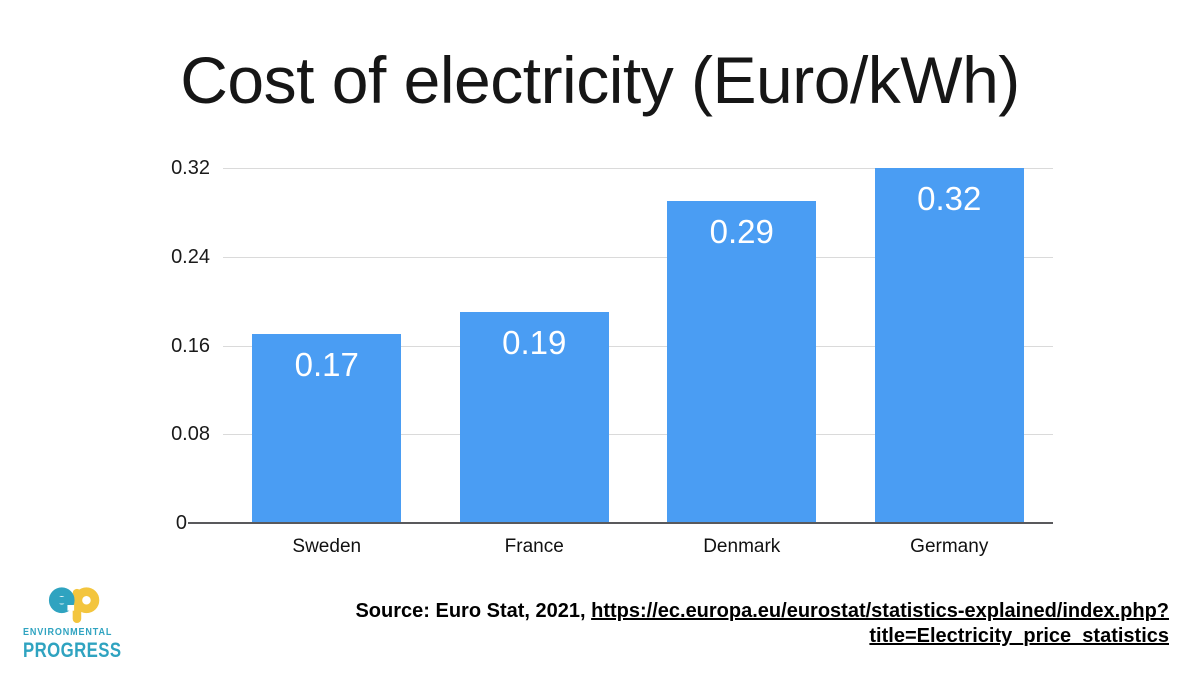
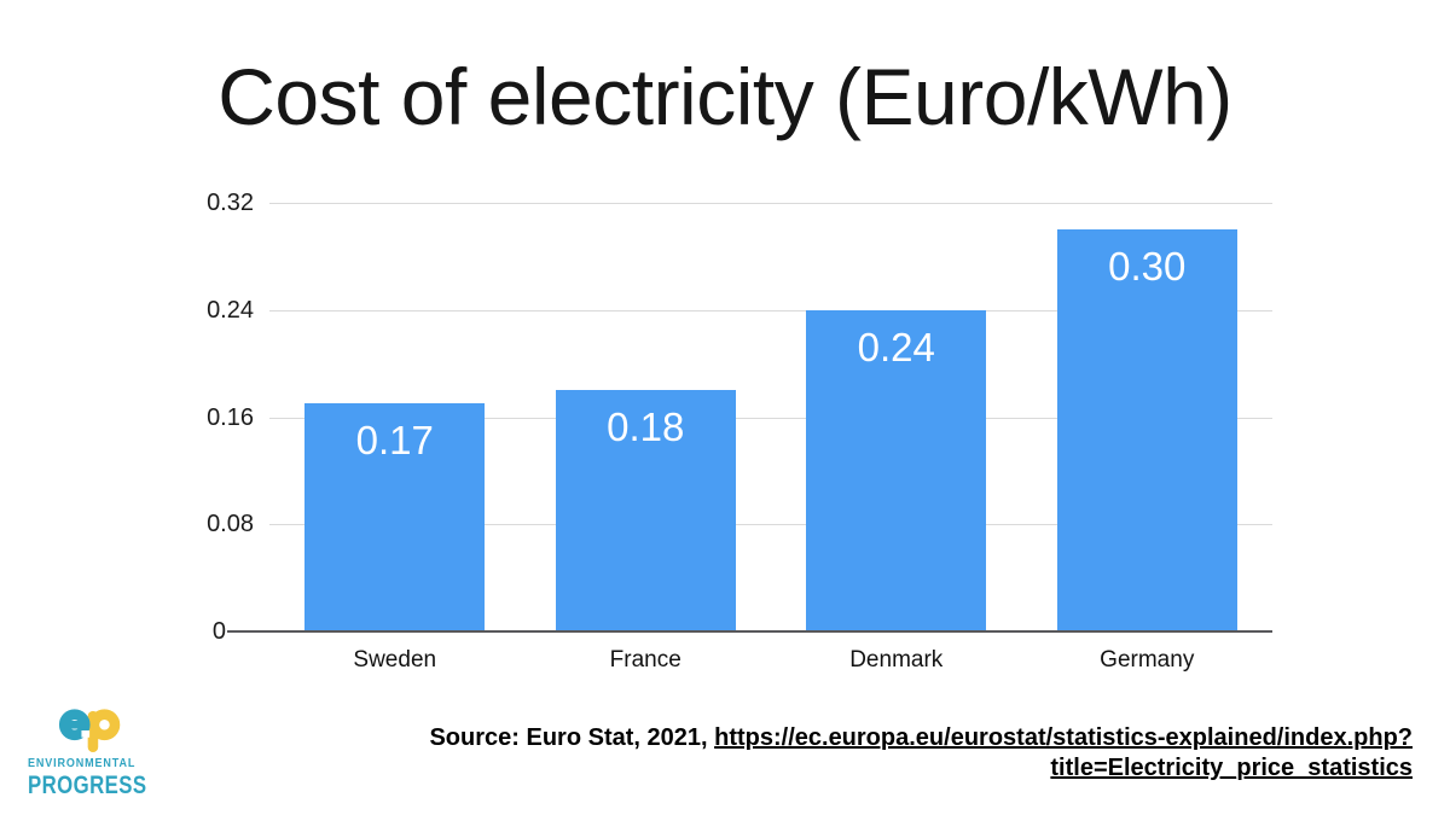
France: 0.19 -> 0.18
Denmark: 0.29 -> 0.24
Germany: 0.32 -> 0.30
